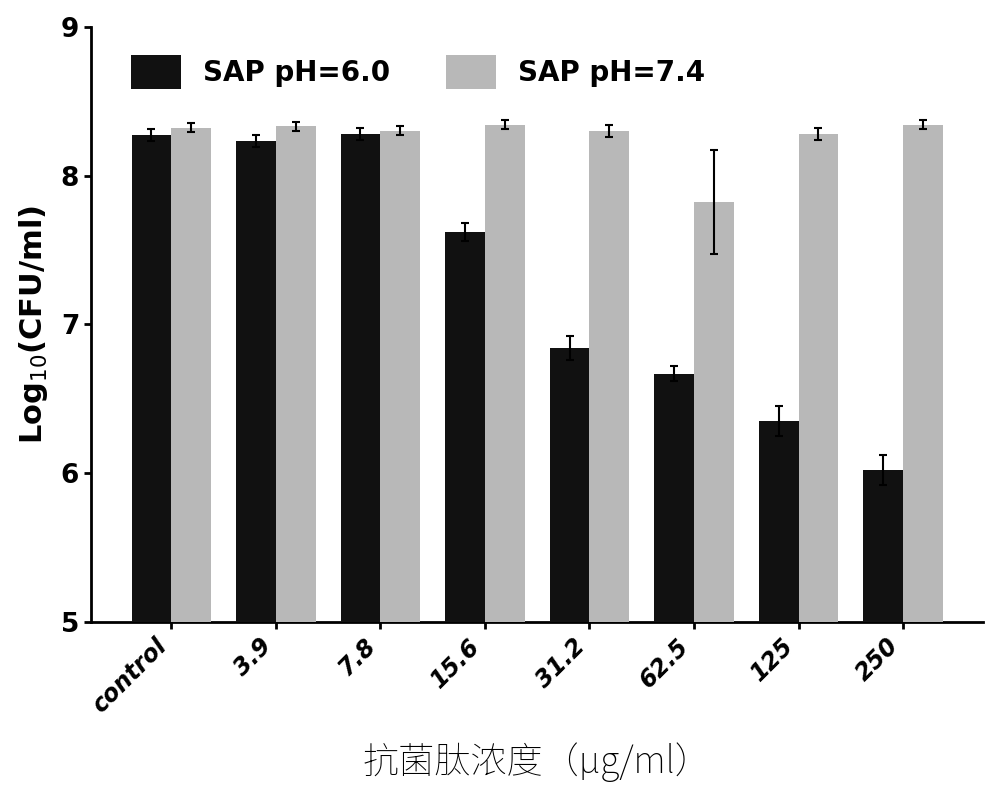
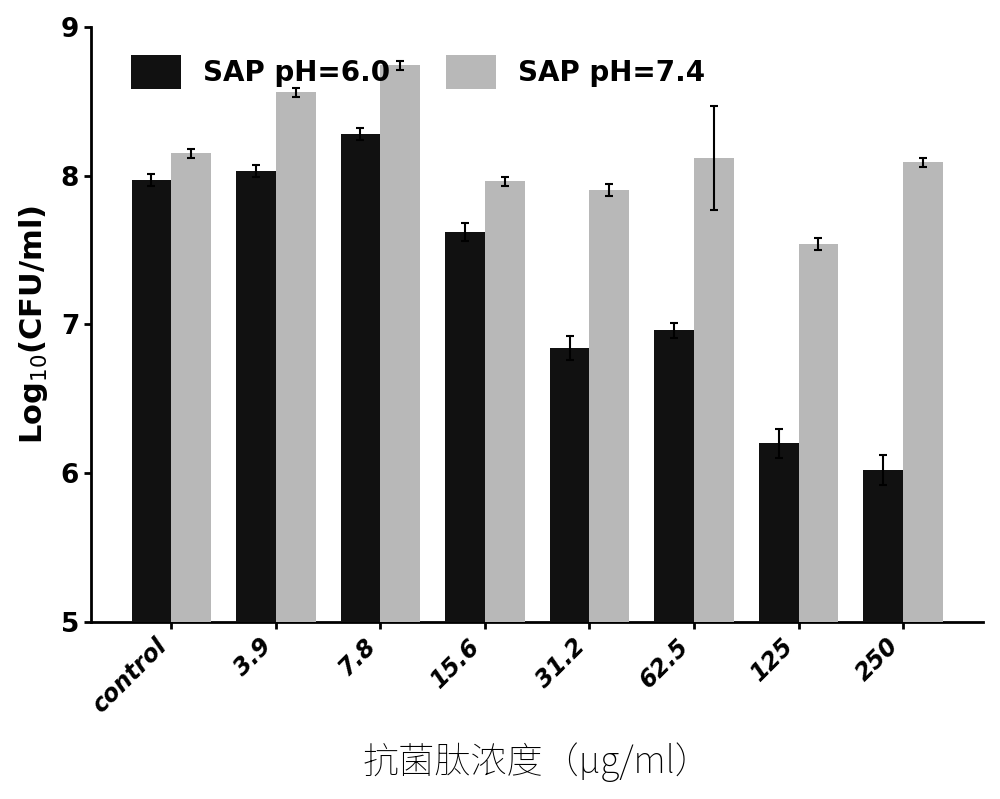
SAP pH=6.0/control: 8.27 -> 7.97
SAP pH=7.4/control: 8.32 -> 8.15
SAP pH=6.0/3.9: 8.23 -> 8.03
SAP pH=7.4/3.9: 8.33 -> 8.56
SAP pH=7.4/7.8: 8.30 -> 8.74
SAP pH=7.4/15.6: 8.34 -> 7.96
SAP pH=7.4/31.2: 8.30 -> 7.90
SAP pH=6.0/62.5: 6.67 -> 6.96
SAP pH=7.4/62.5: 7.82 -> 8.12
SAP pH=6.0/125: 6.35 -> 6.20
SAP pH=7.4/125: 8.28 -> 7.54
SAP pH=7.4/250: 8.34 -> 8.09
